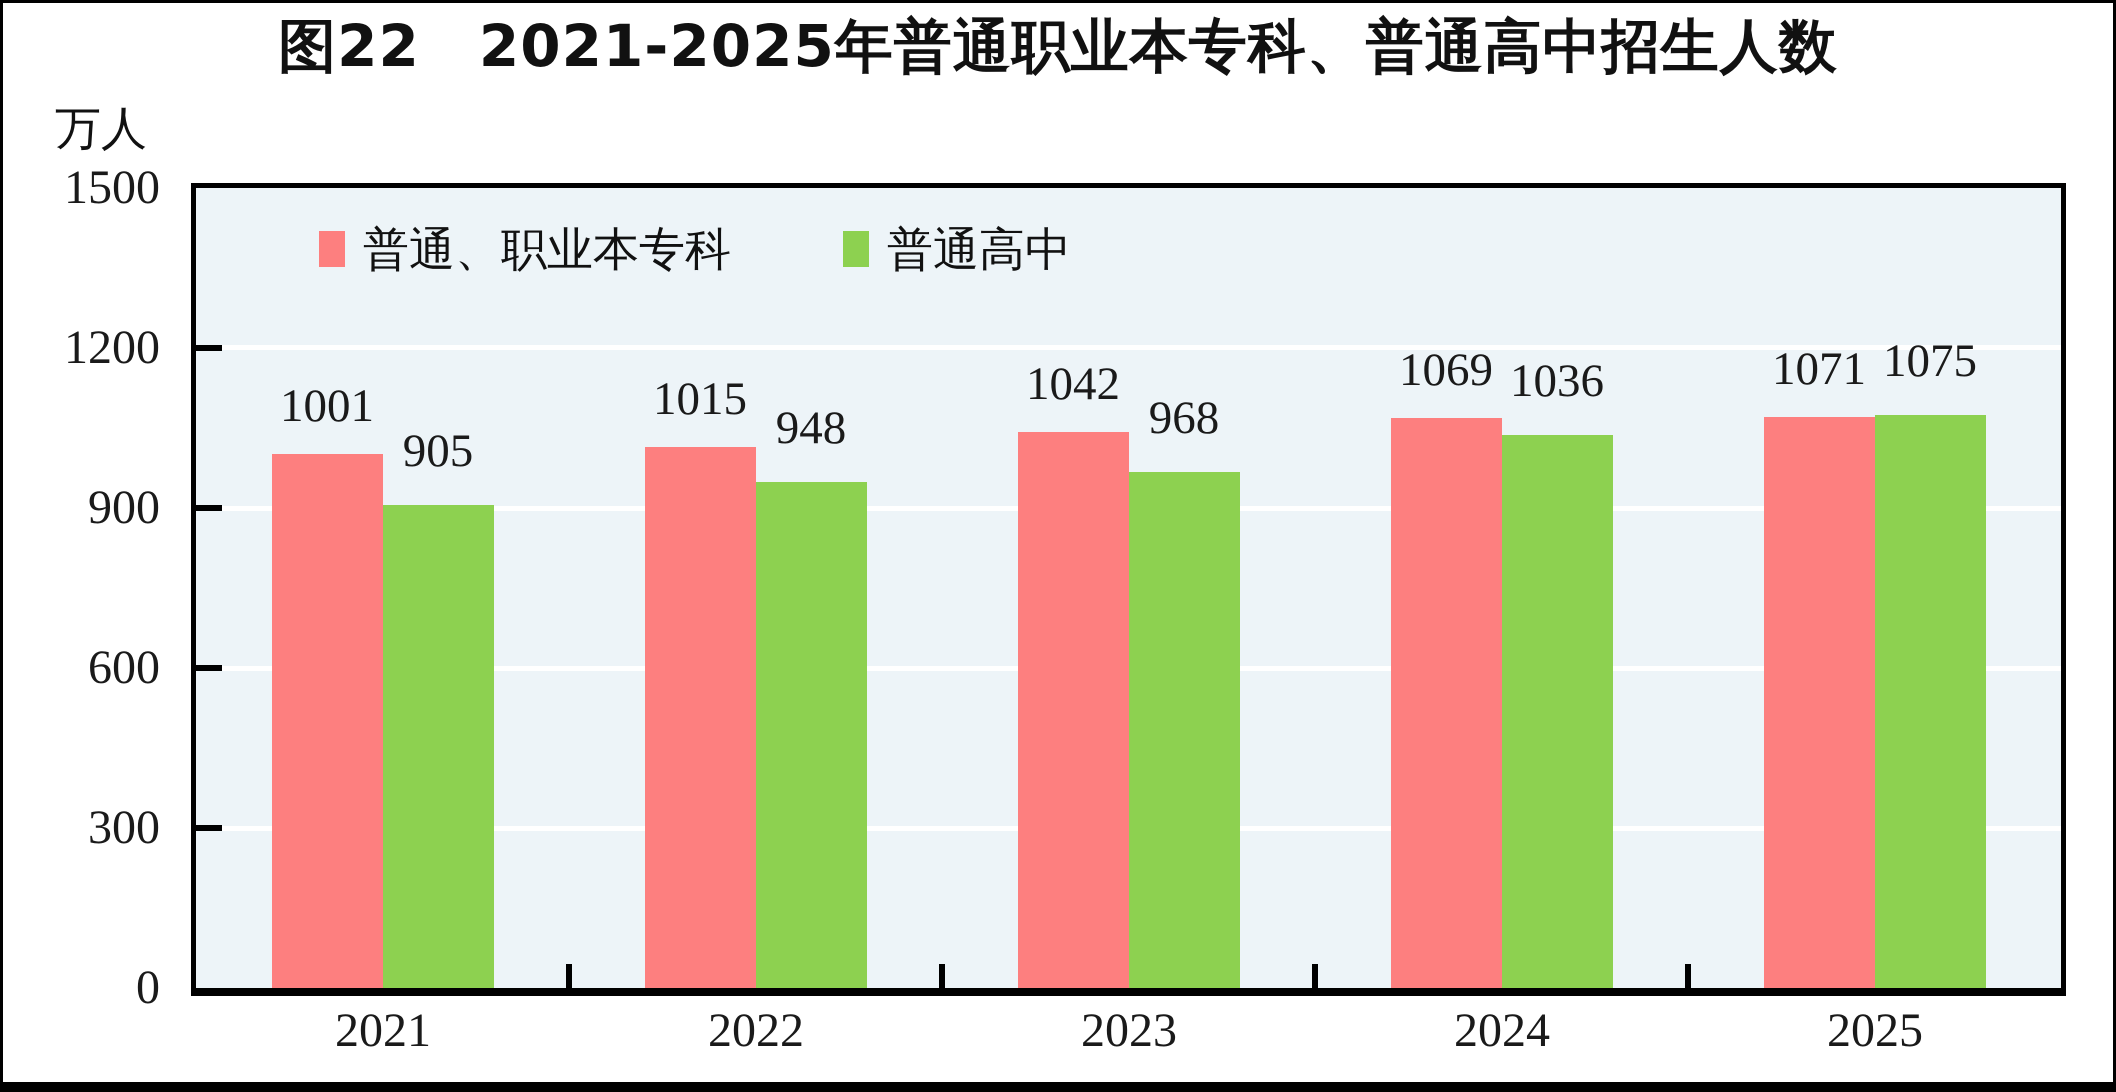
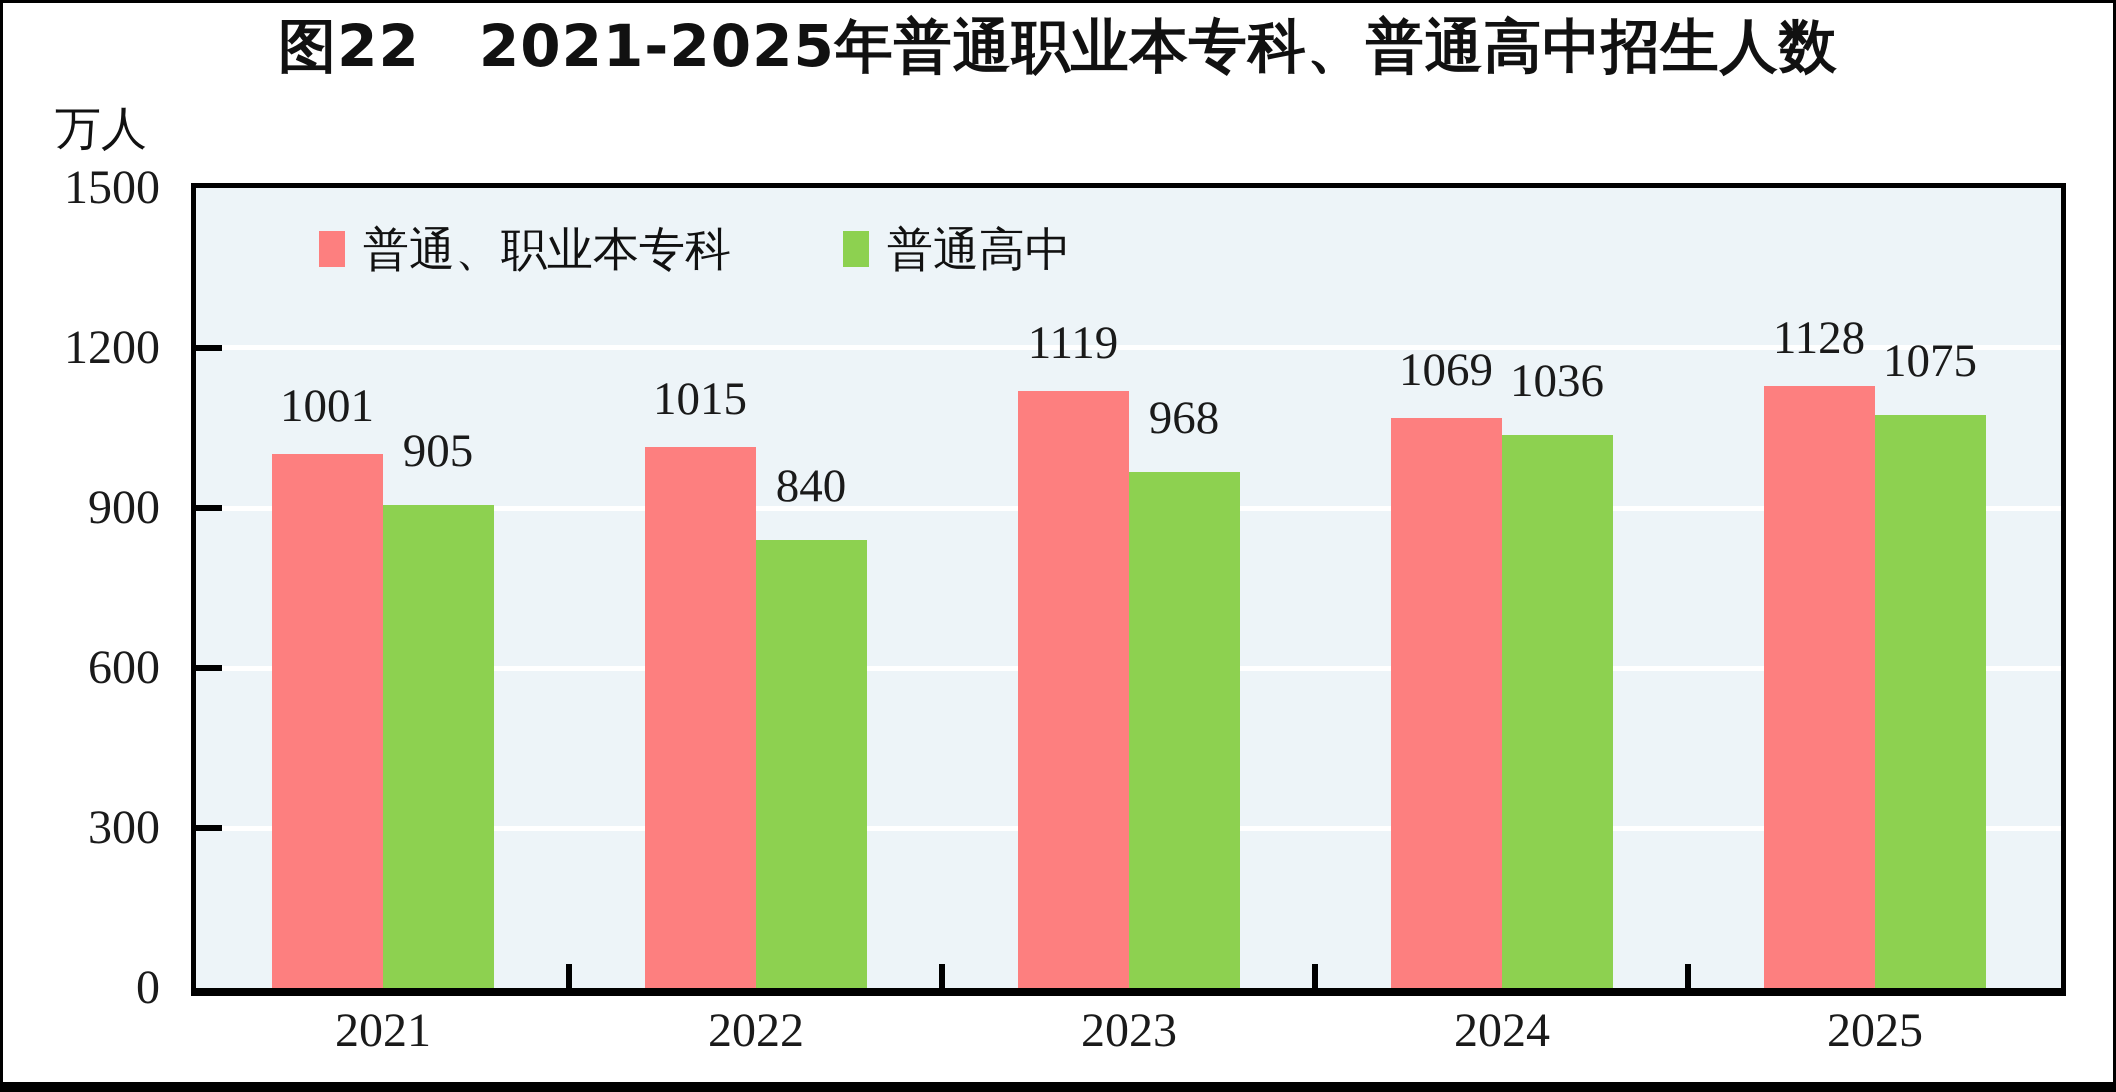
普通高中/2022: 948 -> 840
普通、职业本专科/2023: 1042 -> 1119
普通、职业本专科/2025: 1071 -> 1128
